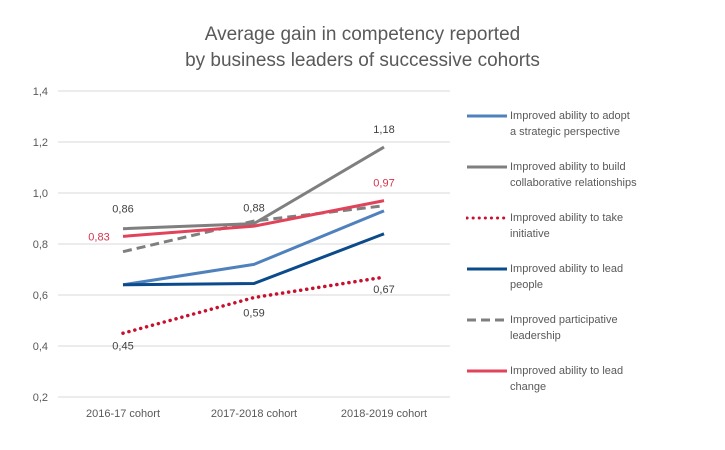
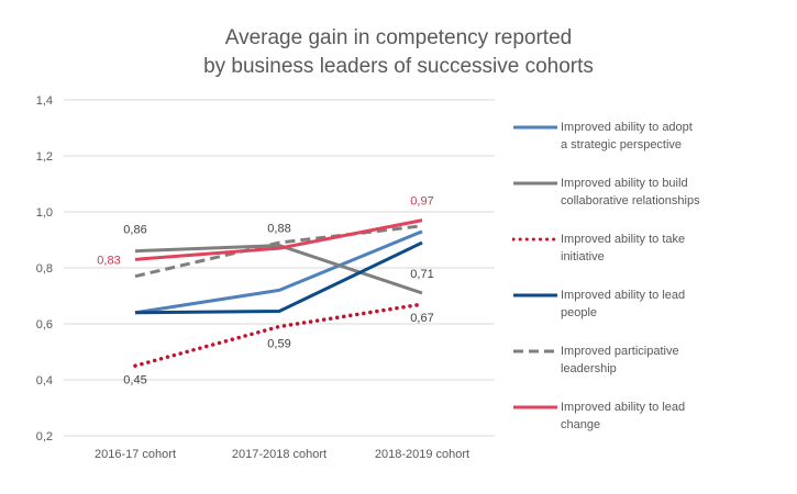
Improved ability to build collaborative relationships/2018-2019 cohort: 1,18 -> 0,71
Improved ability to lead people/2018-2019 cohort: 0,84 -> 0,89
